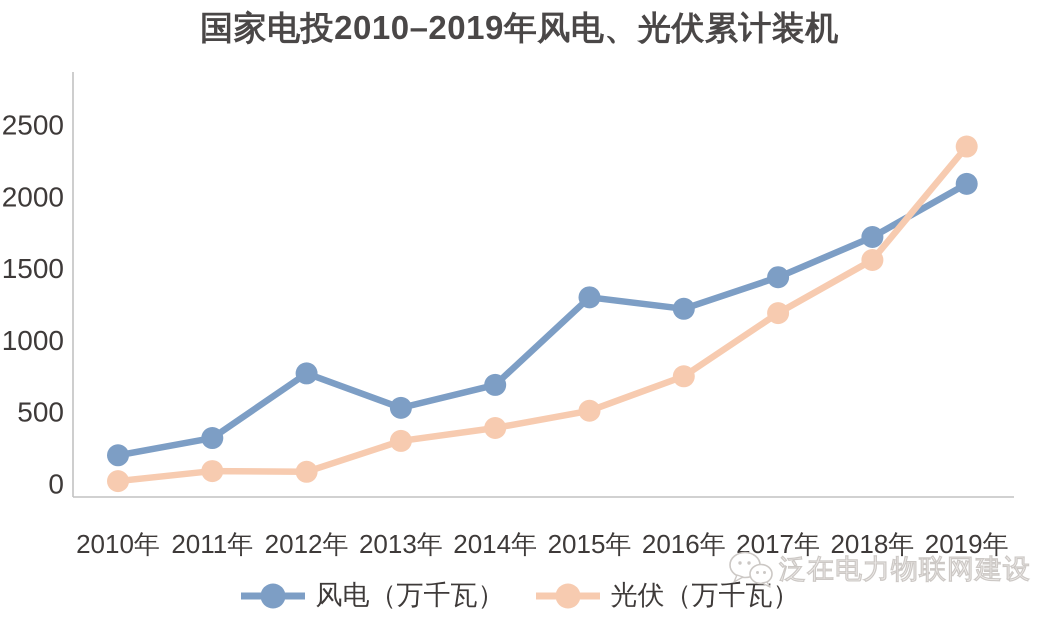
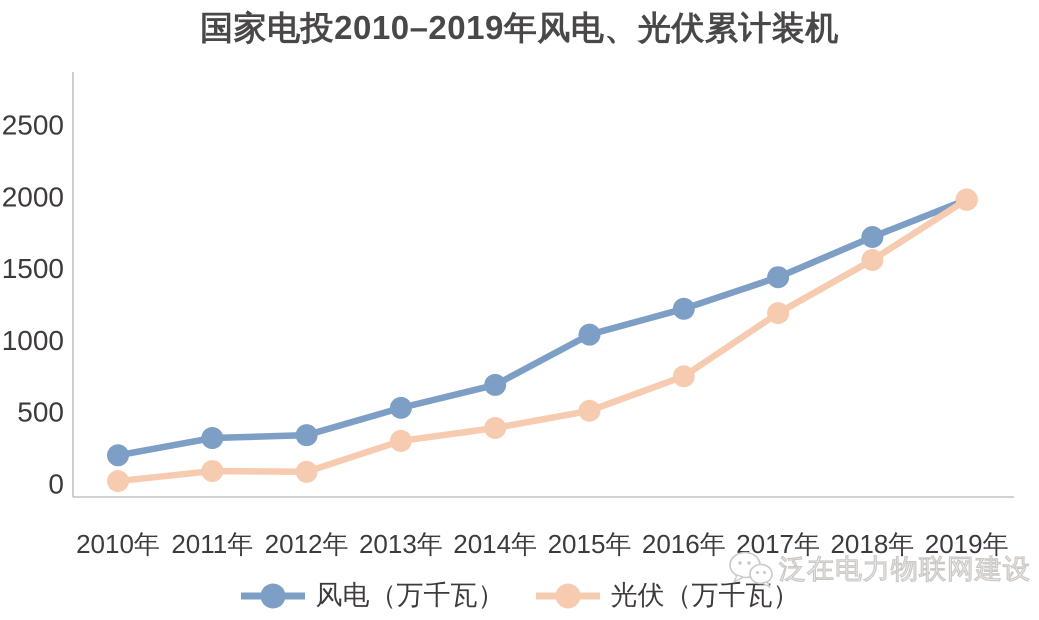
风电（万千瓦）/2012年: 770 -> 340
风电（万千瓦）/2015年: 1300 -> 1040
风电（万千瓦）/2019年: 2090 -> 1980
光伏（万千瓦）/2019年: 2350 -> 1980
